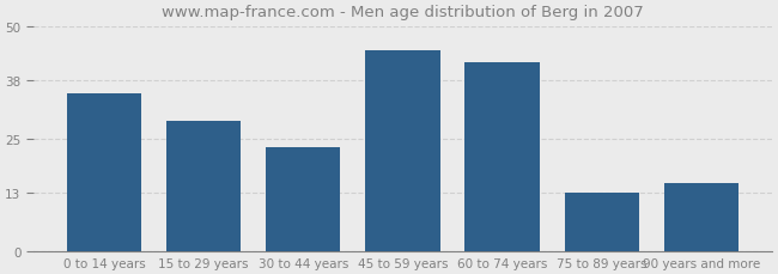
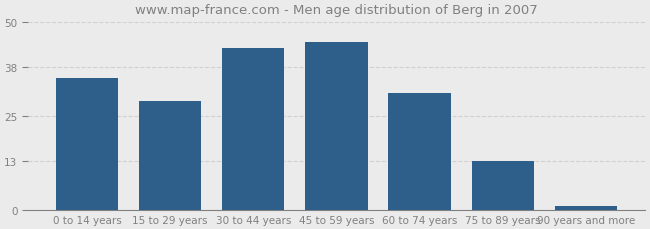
30 to 44 years: 23.0 -> 43.0
60 to 74 years: 42.0 -> 31.0
90 years and more: 15.0 -> 1.0
